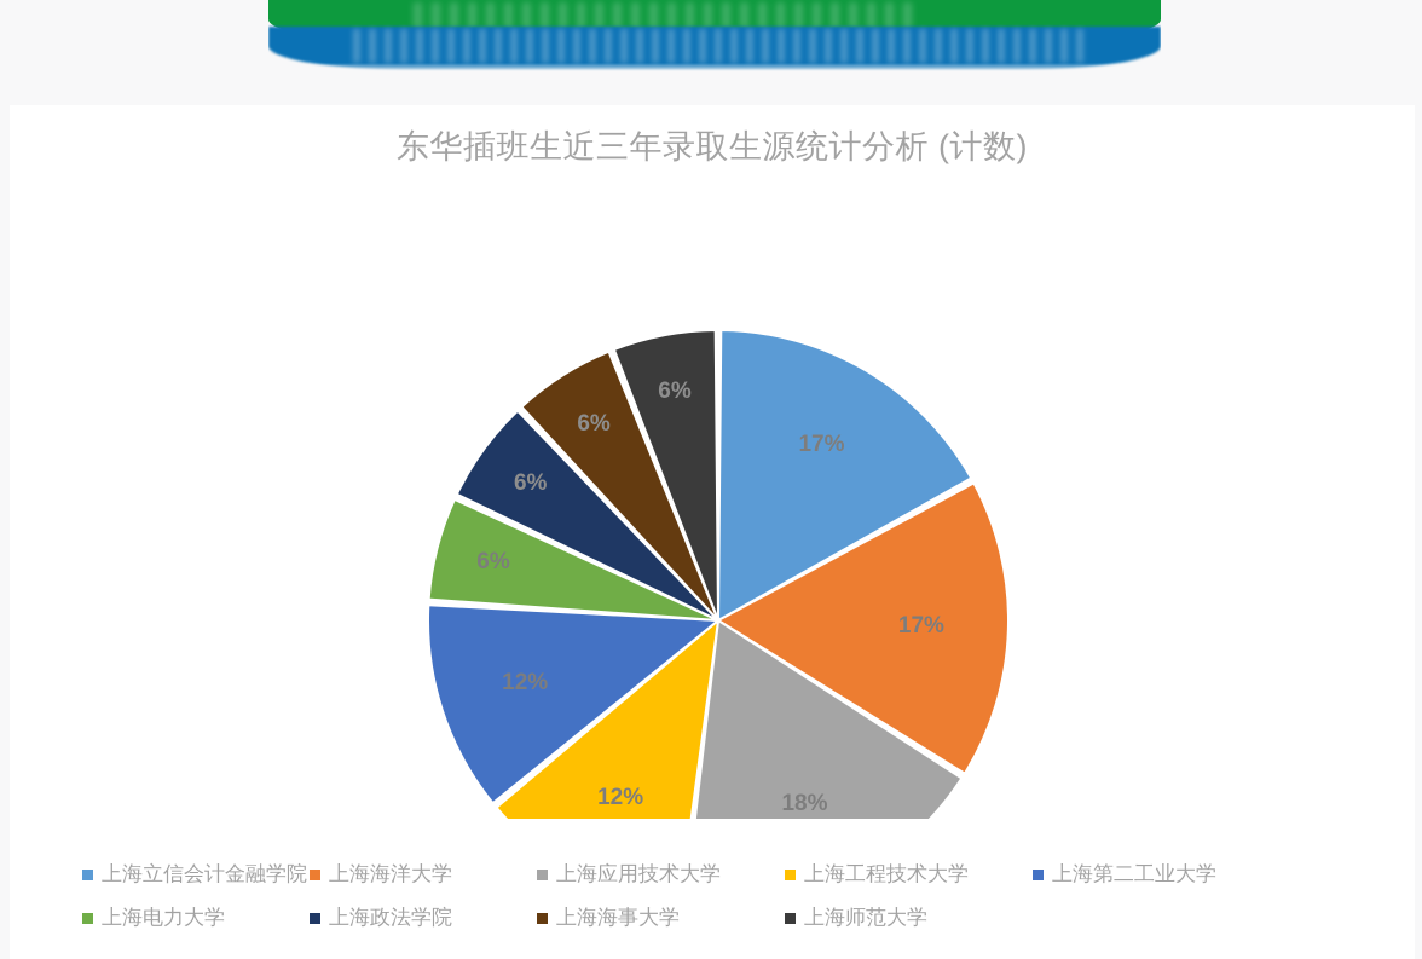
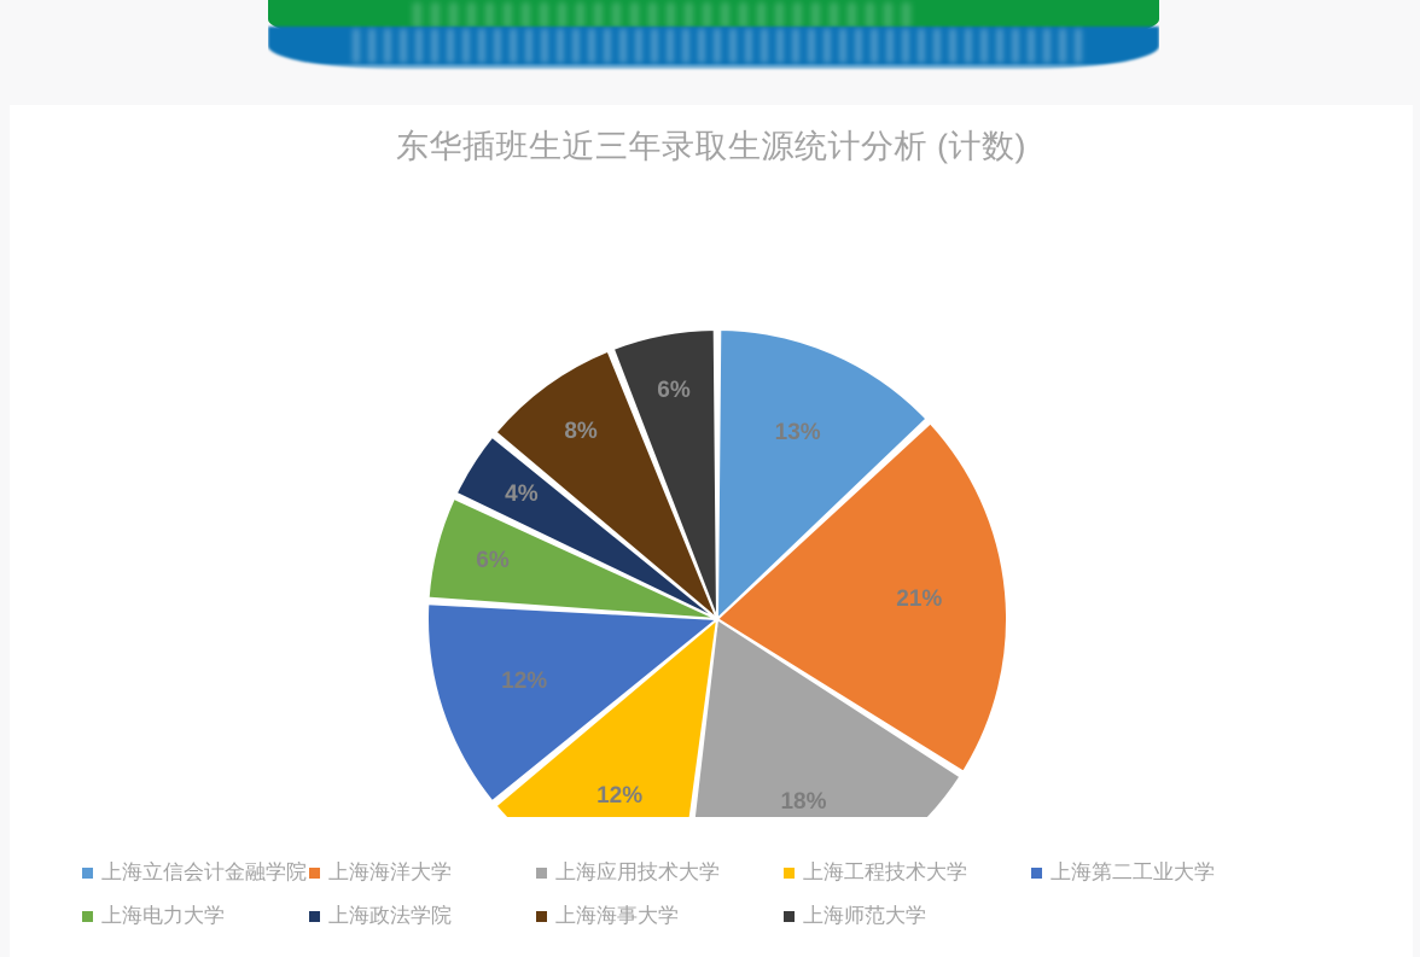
上海立信会计金融学院: 17% -> 13%
上海海洋大学: 17% -> 21%
上海政法学院: 6% -> 4%
上海海事大学: 6% -> 8%
